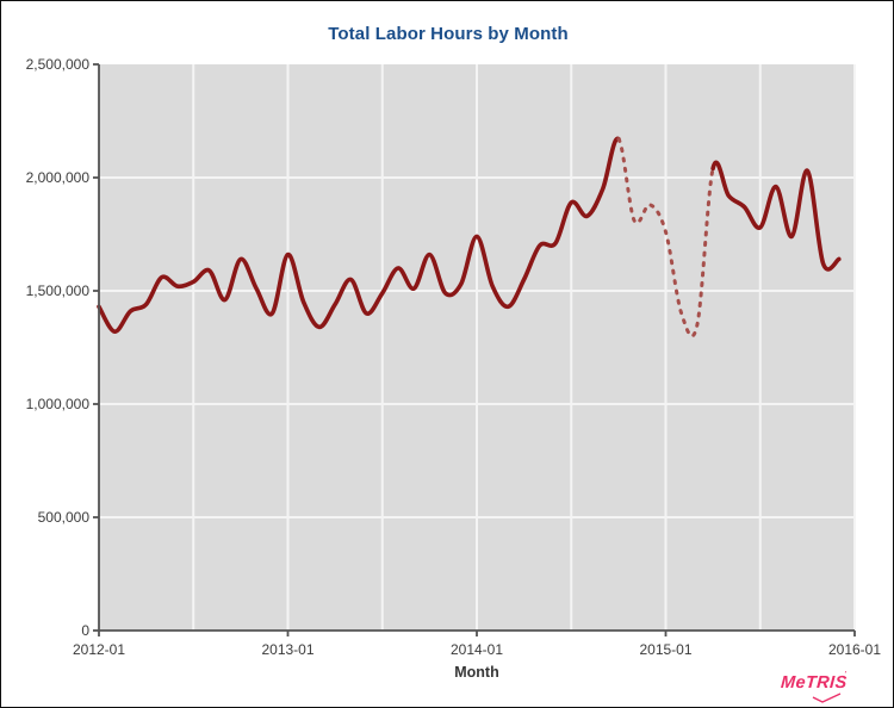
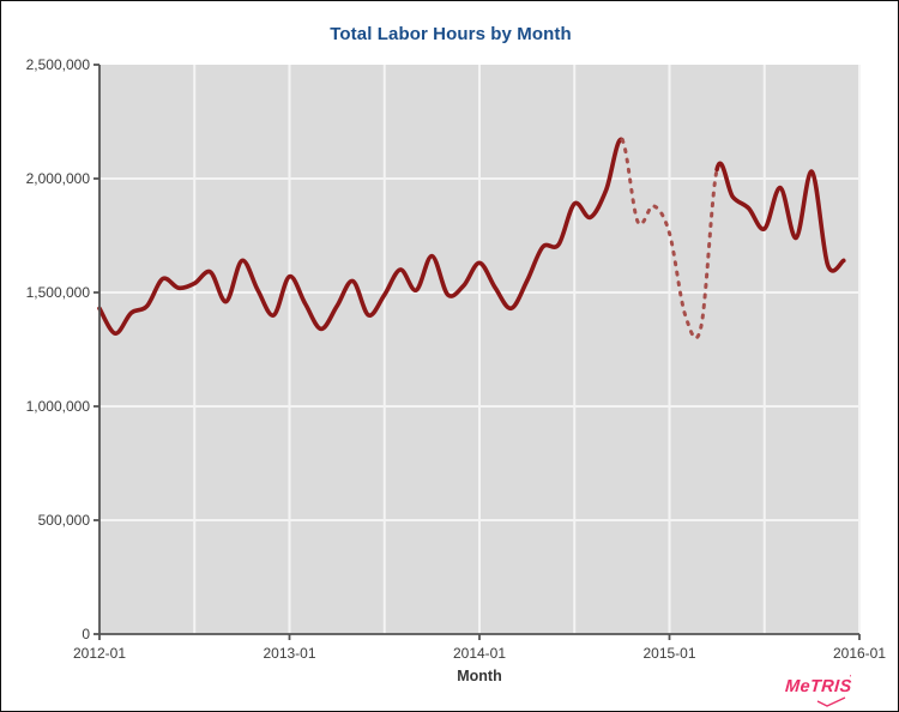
2013-01: 1660000 -> 1570000
2014-01: 1740000 -> 1630000
